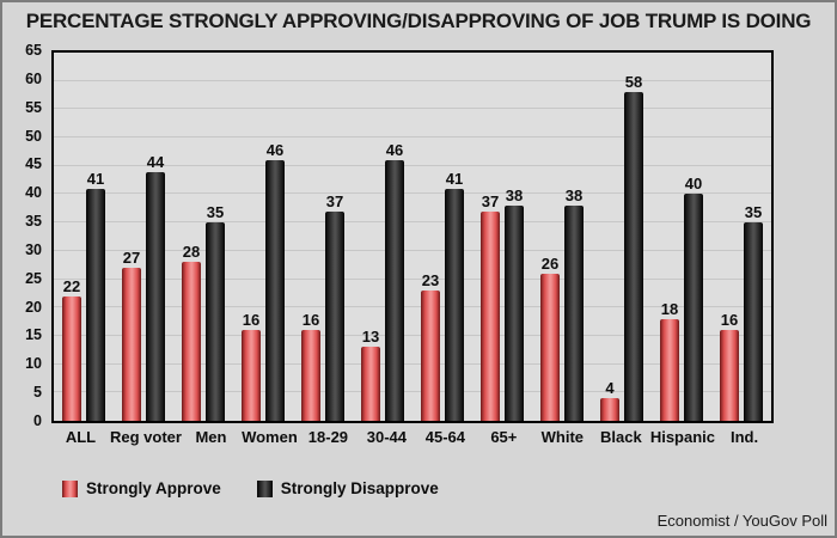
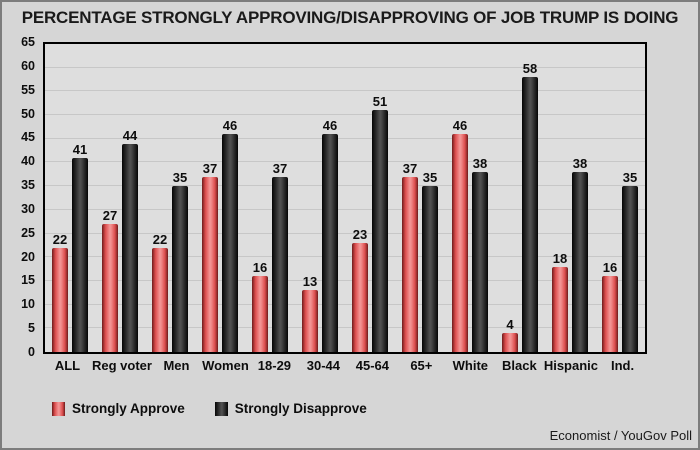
Strongly Approve/Men: 28 -> 22
Strongly Approve/Women: 16 -> 37
Strongly Disapprove/45-64: 41 -> 51
Strongly Disapprove/65+: 38 -> 35
Strongly Approve/White: 26 -> 46
Strongly Disapprove/Hispanic: 40 -> 38
